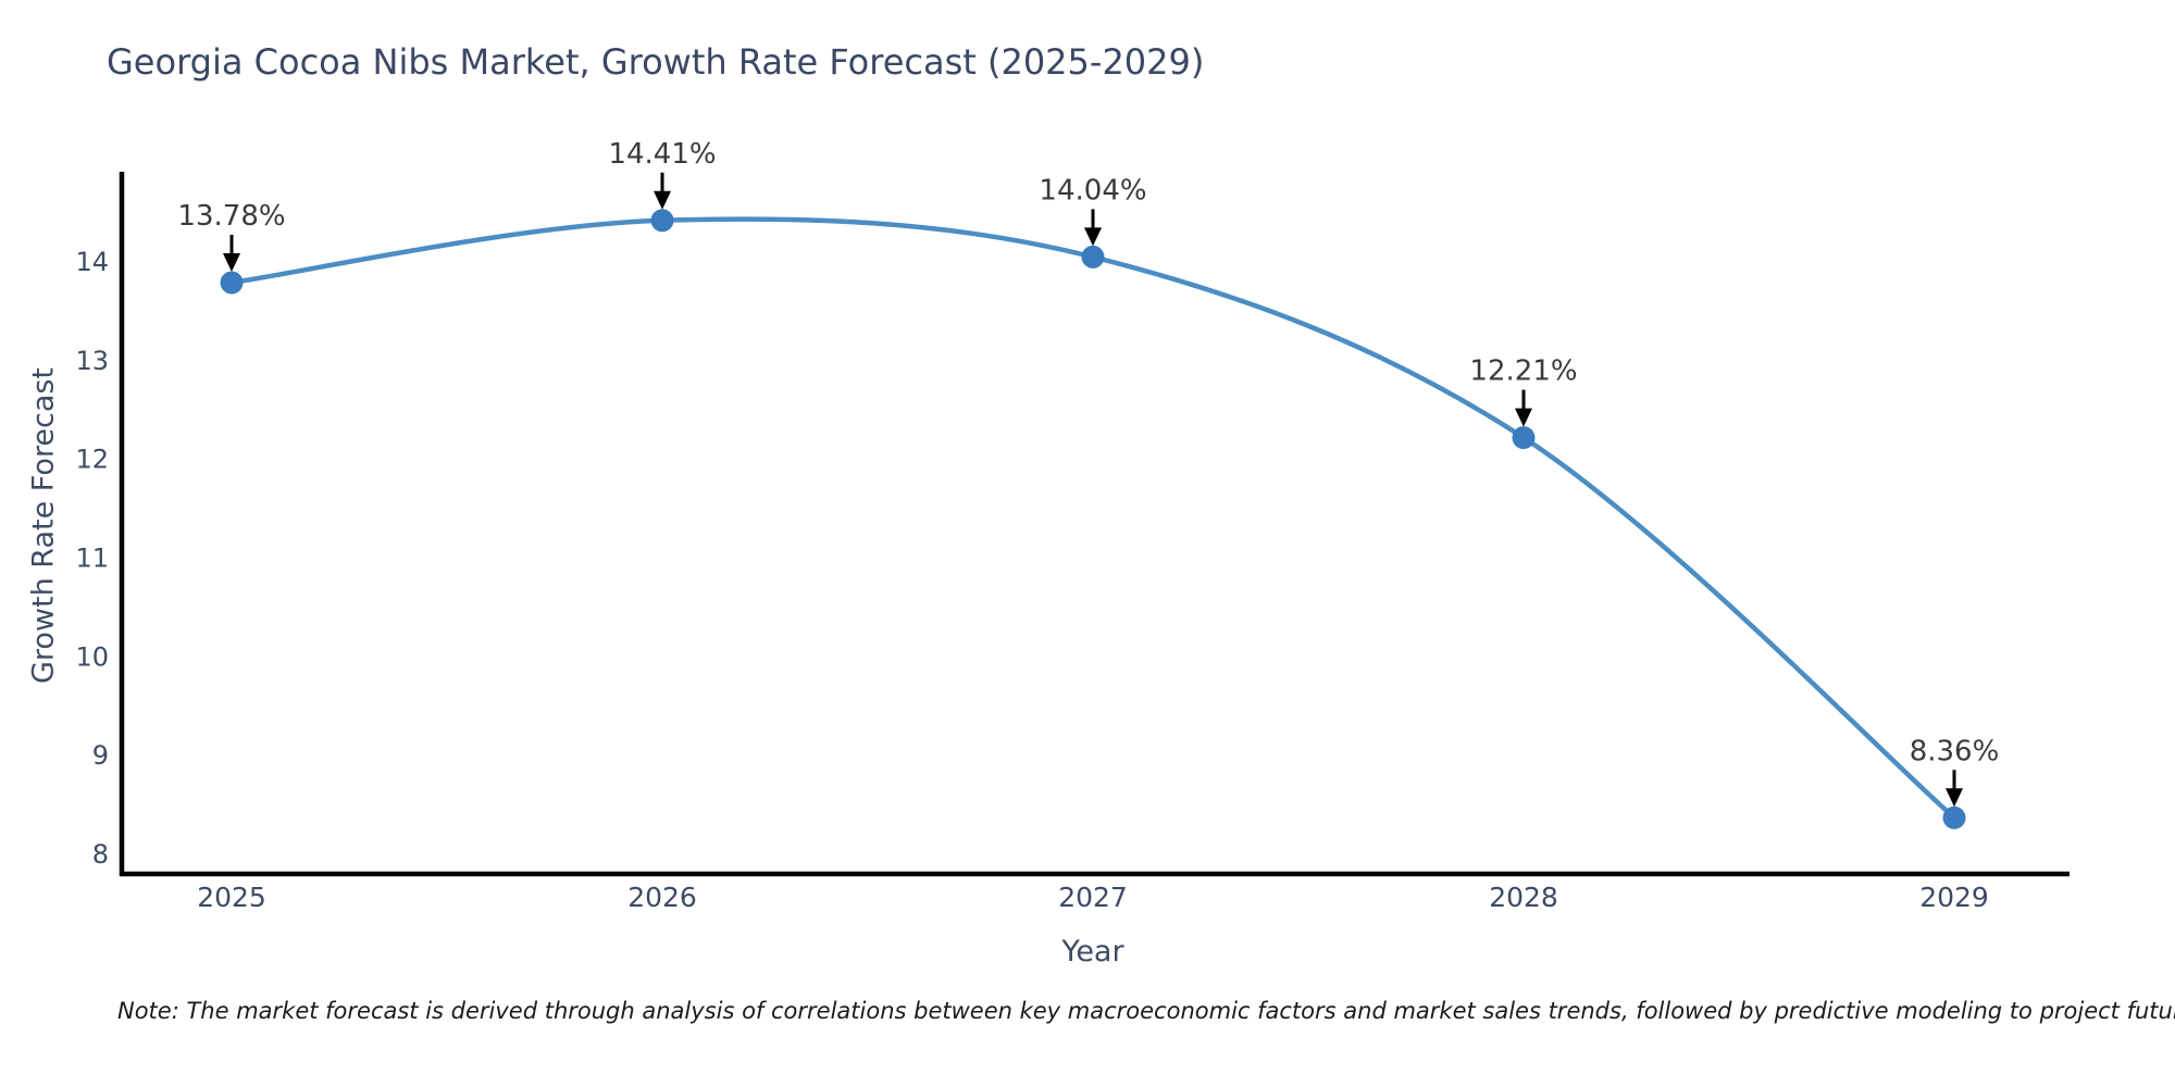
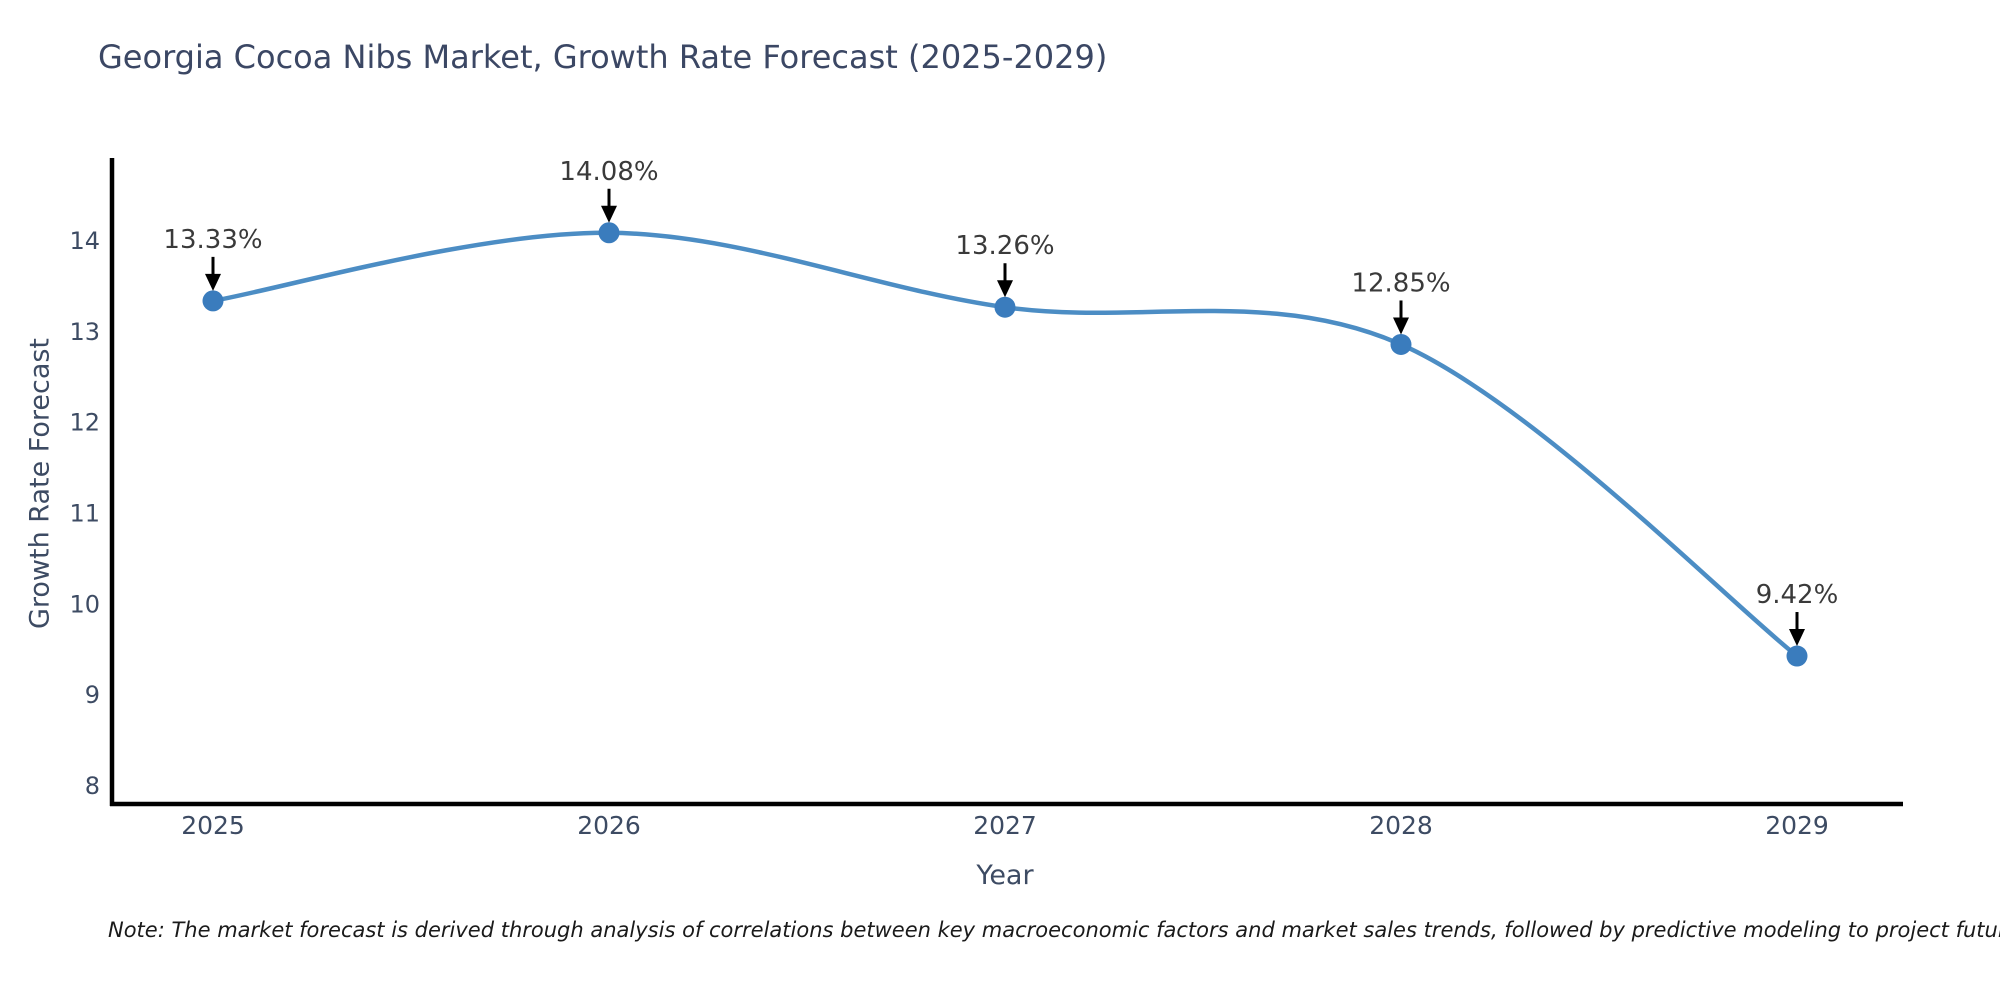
2025: 13.78% -> 13.33%
2026: 14.41% -> 14.08%
2027: 14.04% -> 13.26%
2028: 12.21% -> 12.85%
2029: 8.36% -> 9.42%
